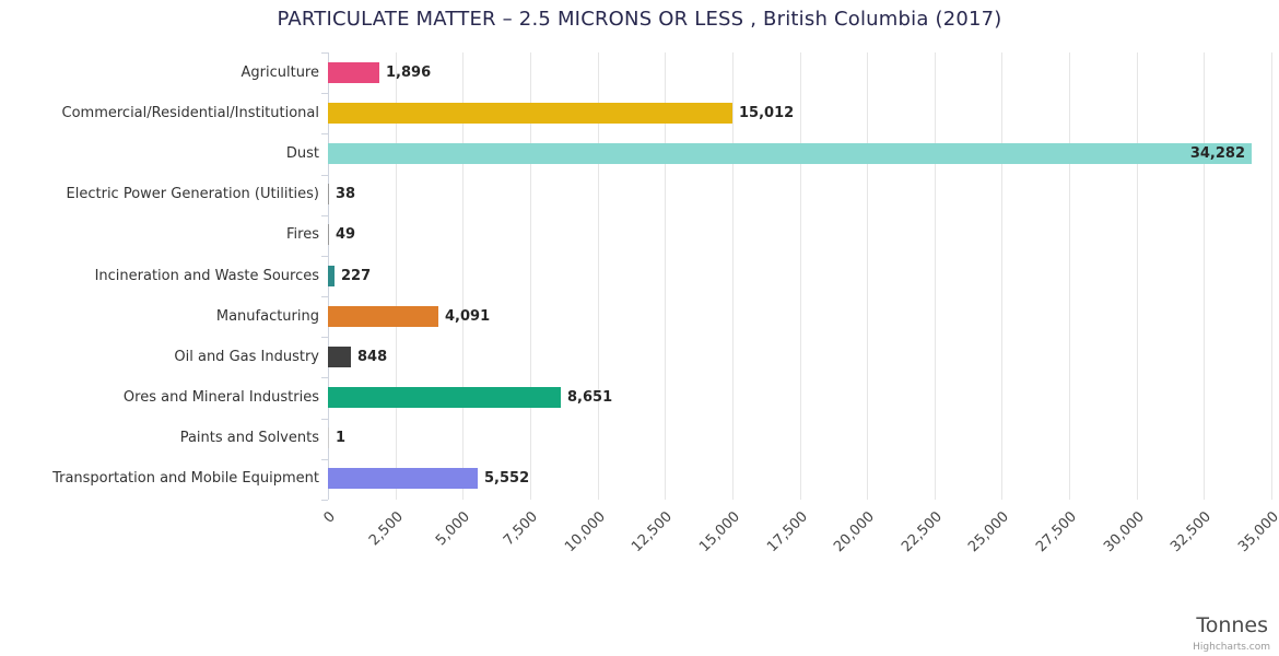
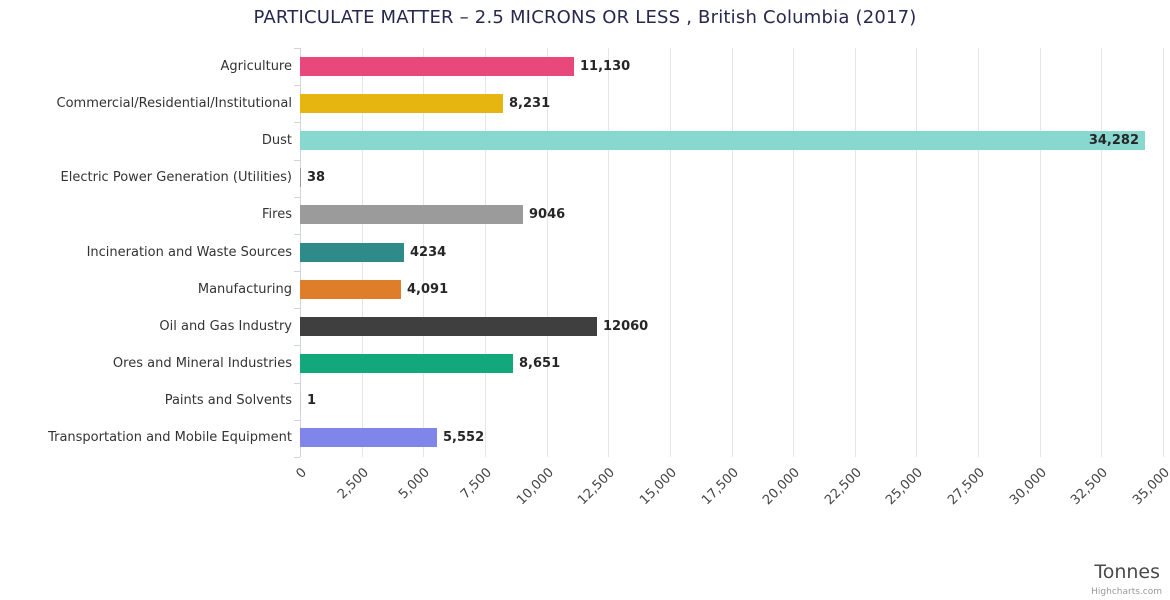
Agriculture: 1,896 -> 11,130
Commercial/Residential/Institutional: 15,012 -> 8,231
Fires: 49 -> 9046
Incineration and Waste Sources: 227 -> 4234
Oil and Gas Industry: 848 -> 12060
